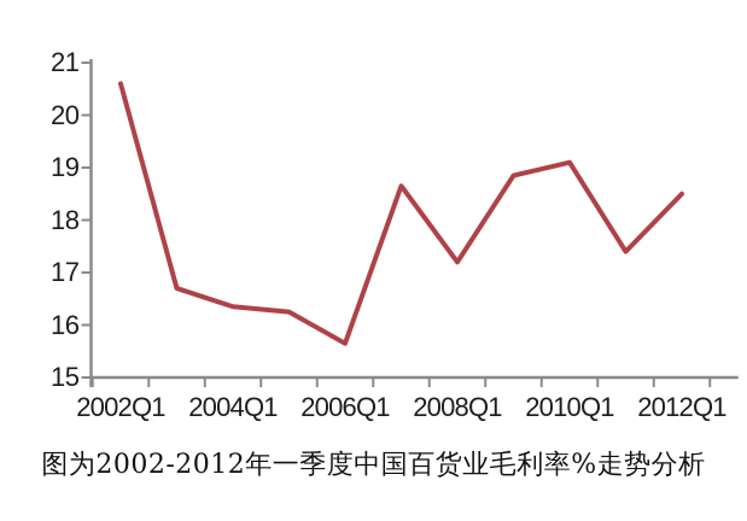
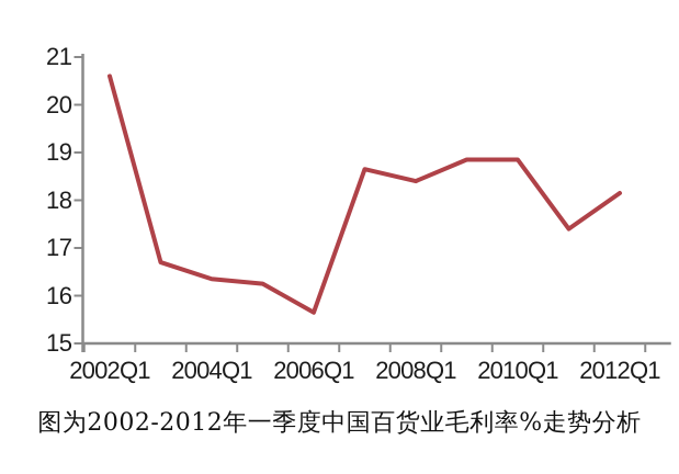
2008Q1: 17.2 -> 18.4
2010Q1: 19.1 -> 18.9
2012Q1: 18.5 -> 18.1
